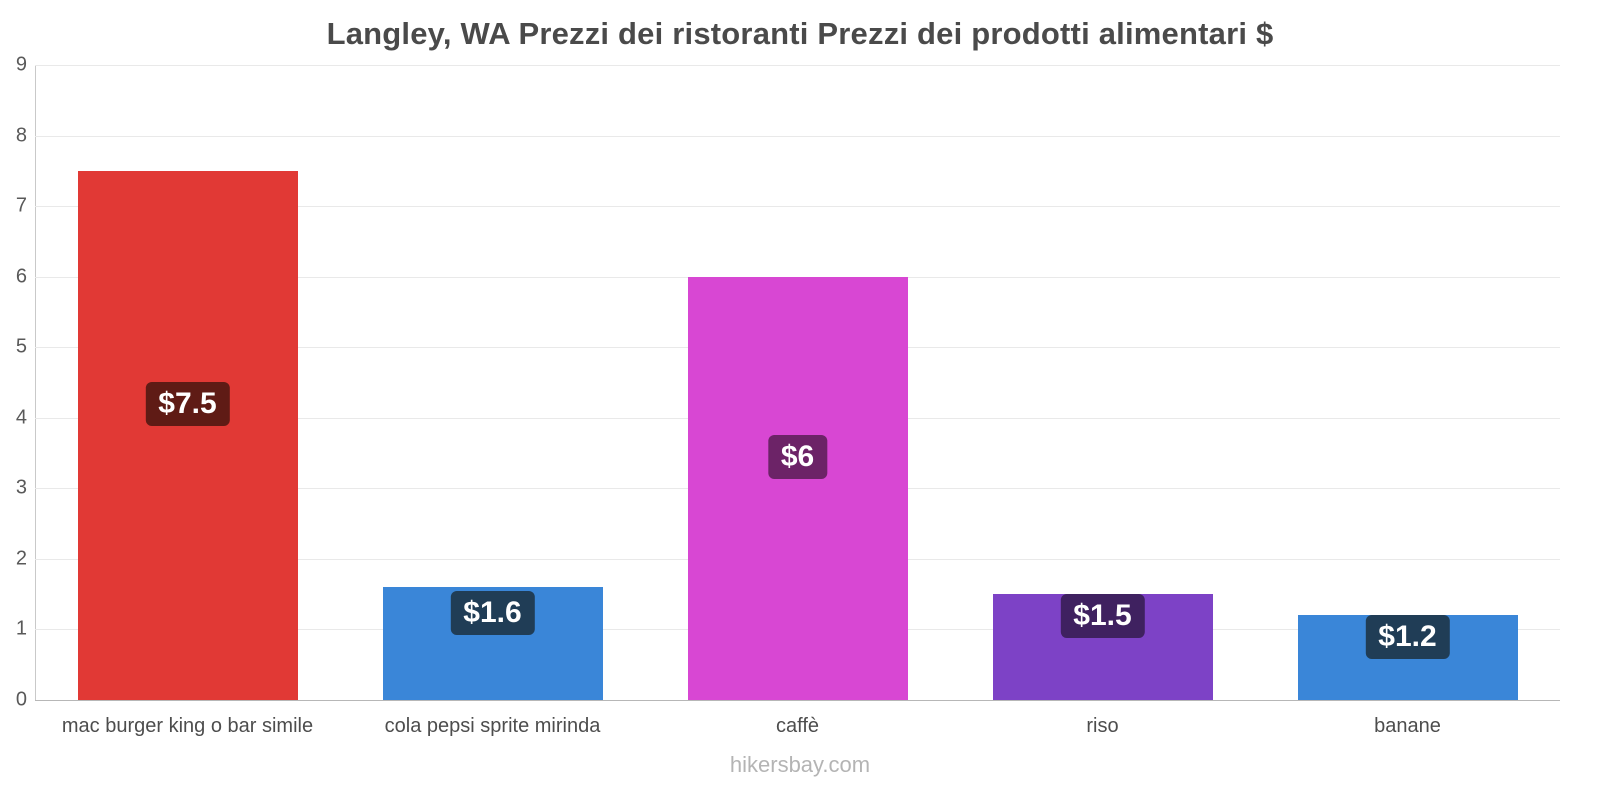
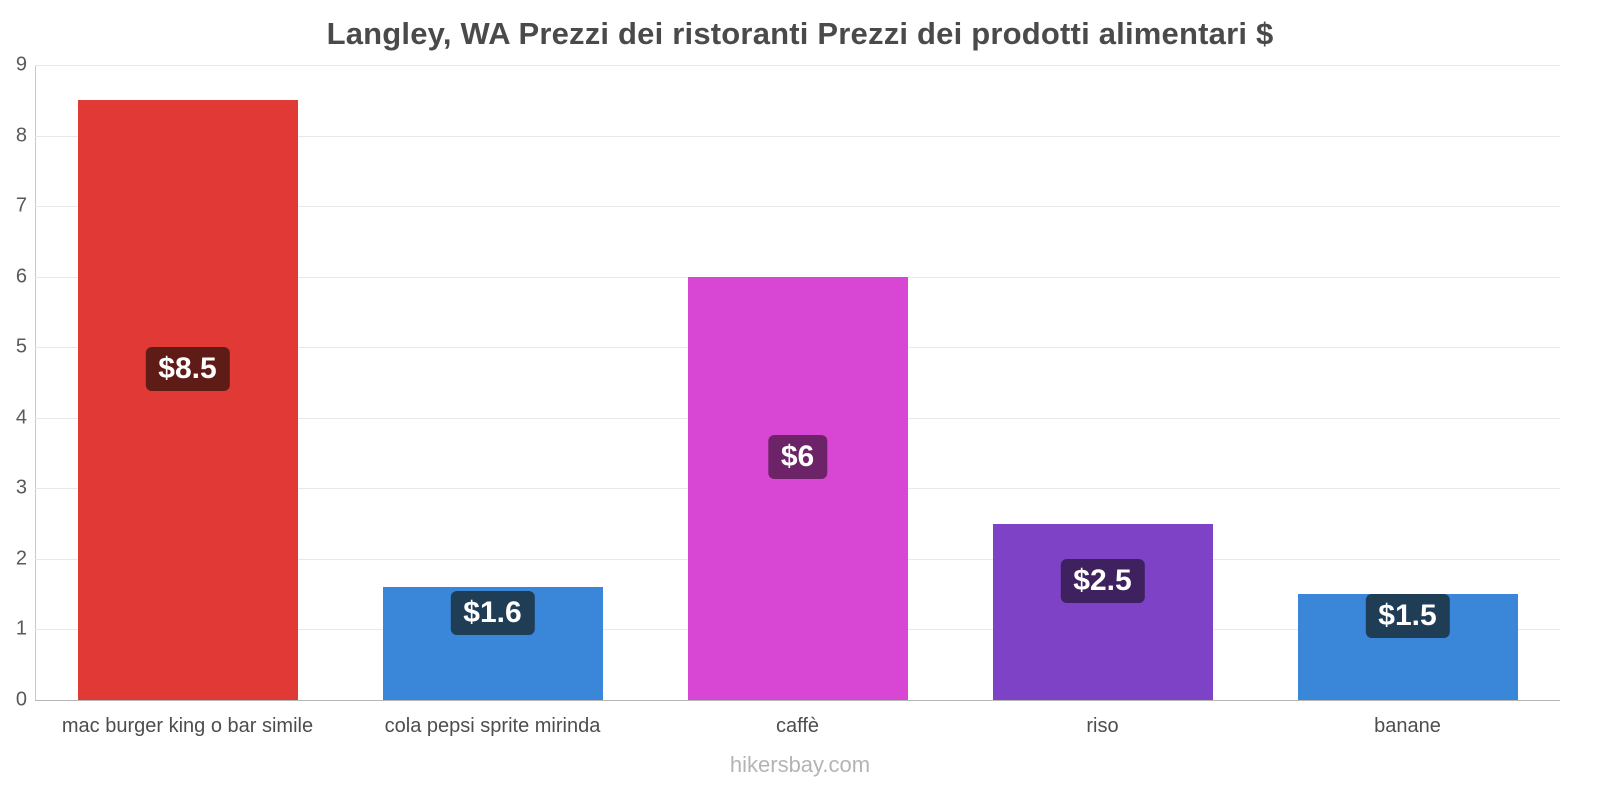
mac burger king o bar simile: $7.5 -> $8.5
riso: $1.5 -> $2.5
banane: $1.2 -> $1.5
